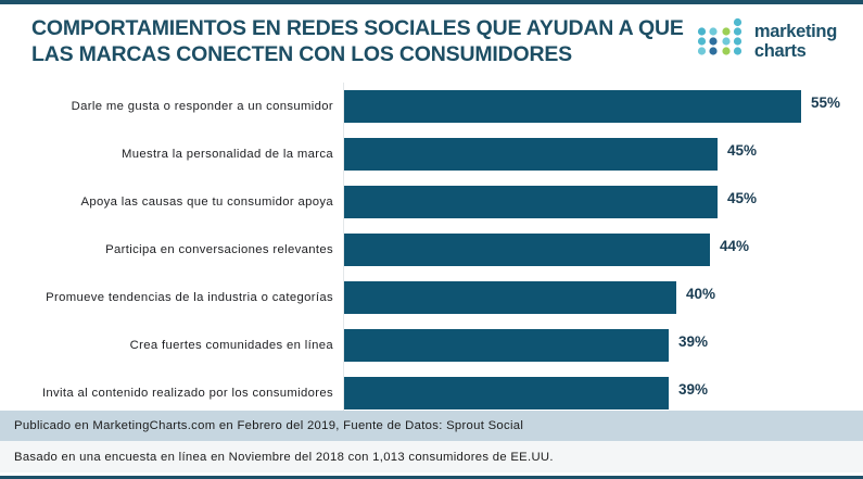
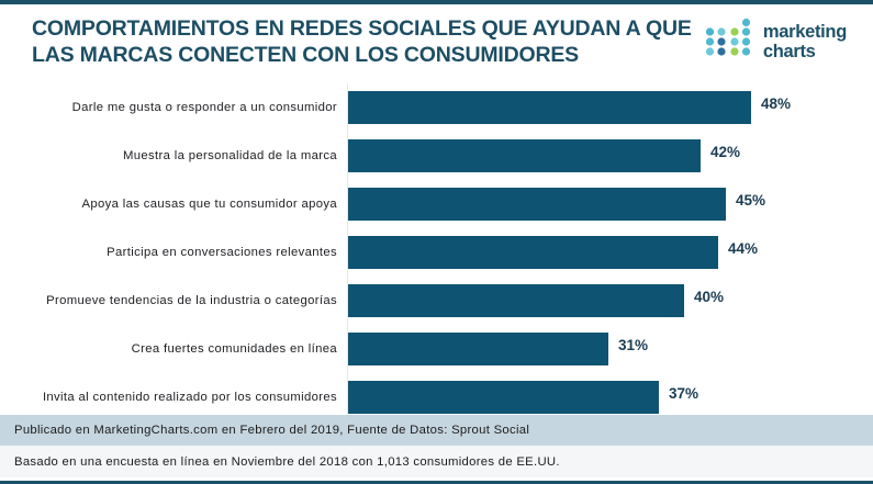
Darle me gusta o responder a un consumidor: 55% -> 48%
Muestra la personalidad de la marca: 45% -> 42%
Crea fuertes comunidades en línea: 39% -> 31%
Invita al contenido realizado por los consumidores: 39% -> 37%
